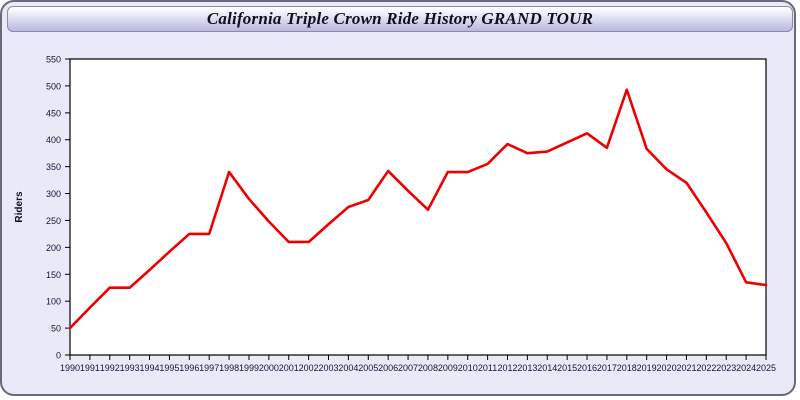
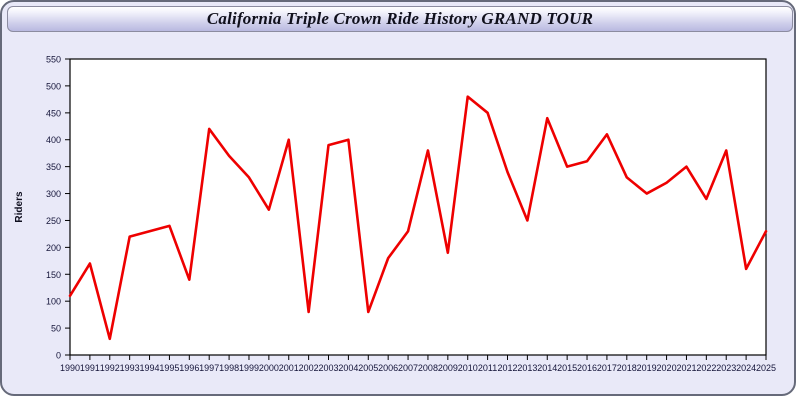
1990: 50 -> 110
1991: 90 -> 170
1992: 120 -> 30
1993: 120 -> 220
1994: 160 -> 230
1995: 190 -> 240
1996: 220 -> 140
1997: 220 -> 420
1998: 340 -> 370
1999: 290 -> 330
2000: 250 -> 270
2001: 210 -> 400
2002: 210 -> 80
2003: 240 -> 390
2004: 280 -> 400
2005: 290 -> 80
2006: 340 -> 180
2007: 300 -> 230
2008: 270 -> 380
2009: 340 -> 190
2010: 340 -> 480
2011: 360 -> 450
2012: 390 -> 340
2013: 380 -> 250
2014: 380 -> 440
2015: 400 -> 350
2016: 410 -> 360
2017: 380 -> 410
2018: 490 -> 330
2019: 380 -> 300
2020: 340 -> 320
2021: 320 -> 350
2022: 260 -> 290
2023: 210 -> 380
2024: 140 -> 160
2025: 130 -> 230
